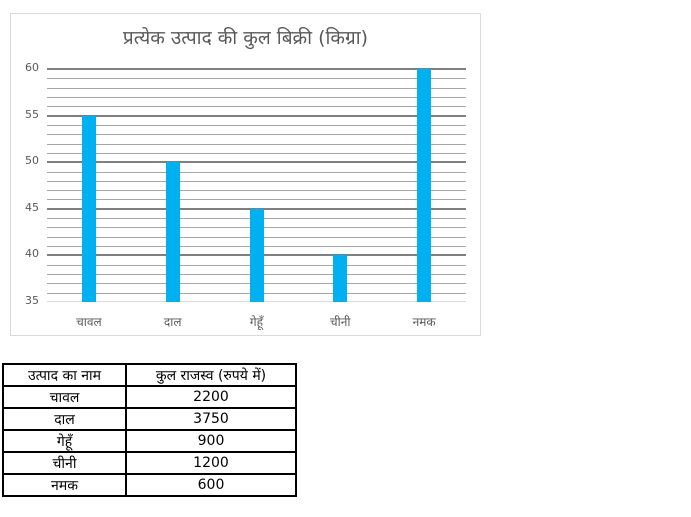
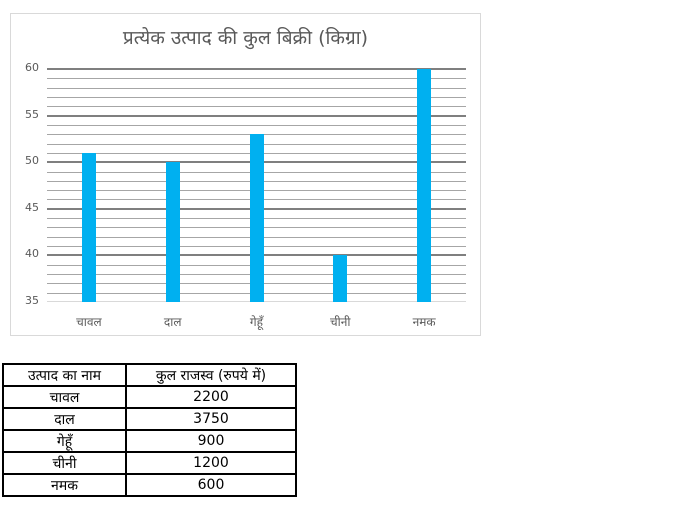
चावल: 55 -> 51
गेहूँ: 45 -> 53
